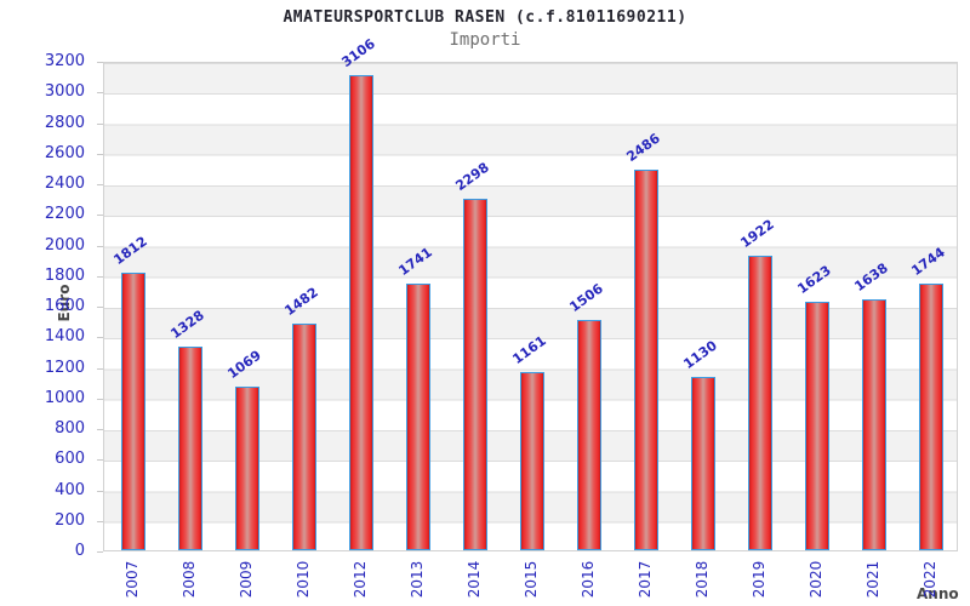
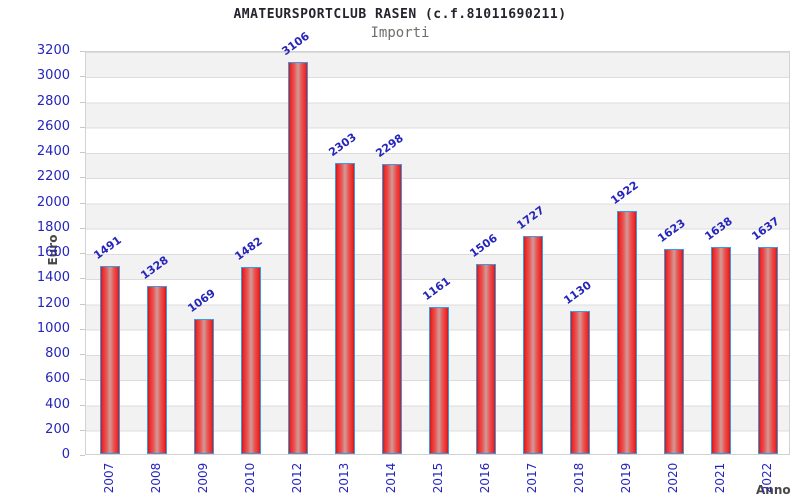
2007: 1812 -> 1491
2013: 1741 -> 2303
2017: 2486 -> 1727
2022: 1744 -> 1637
